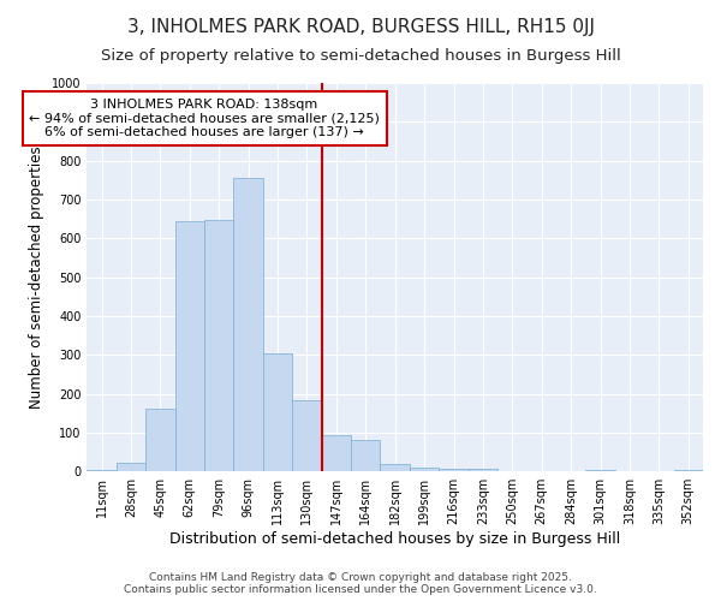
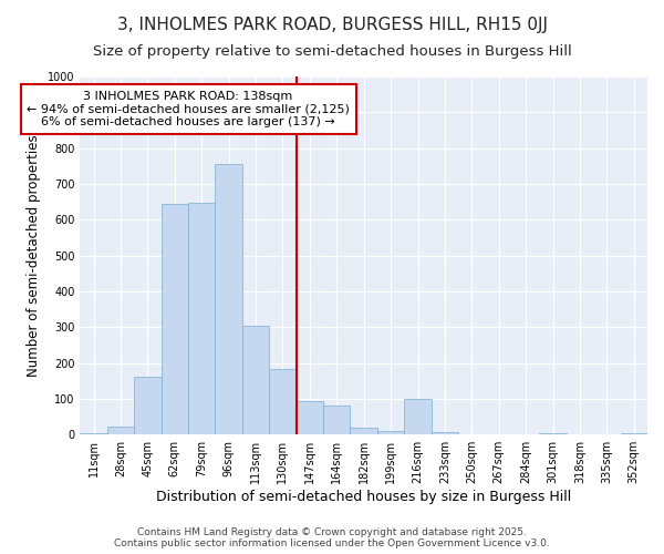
216sqm: 8 -> 100
